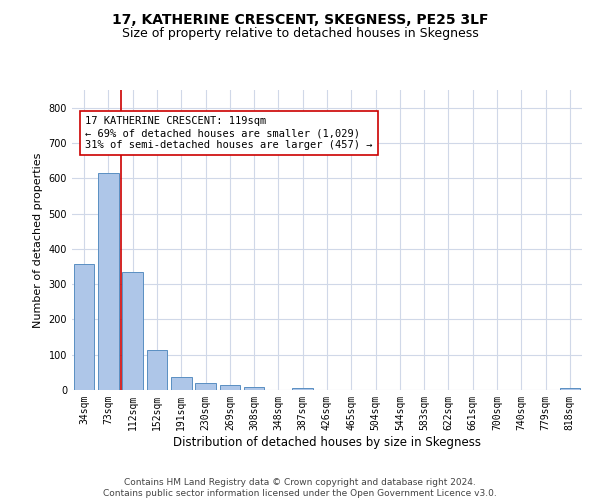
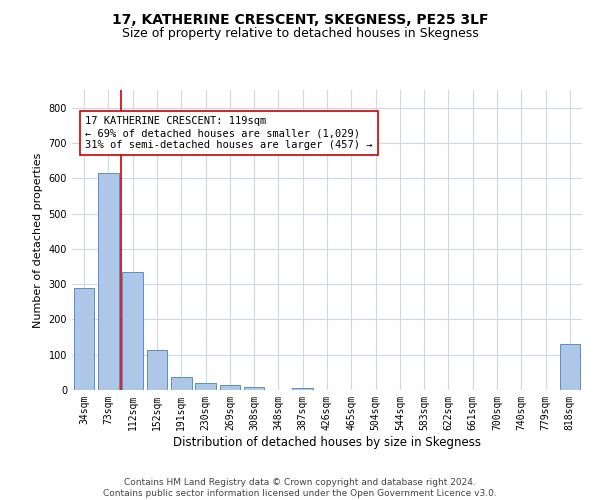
34sqm: 357 -> 290
818sqm: 7 -> 130
